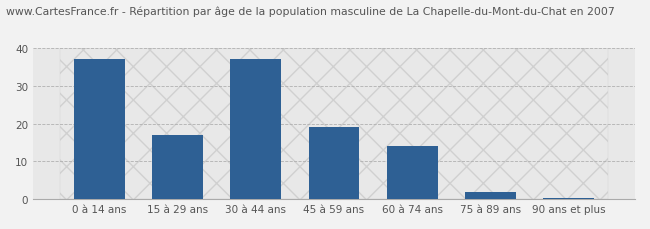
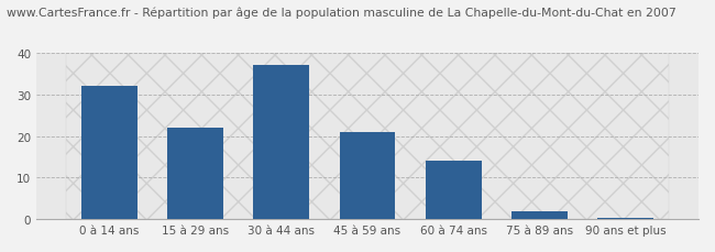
0 à 14 ans: 37.0 -> 32.0
15 à 29 ans: 17.0 -> 22.0
45 à 59 ans: 19.0 -> 21.0
